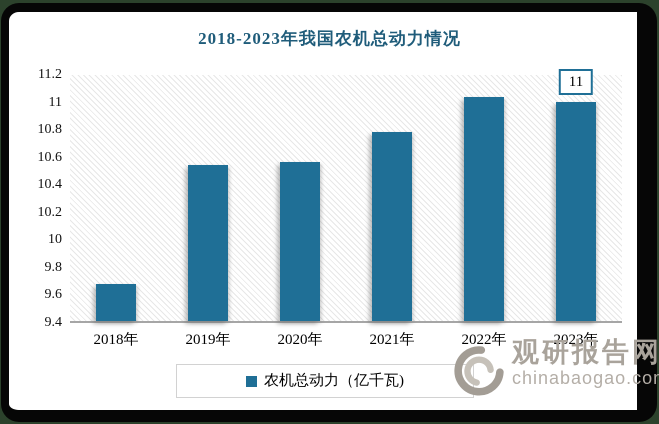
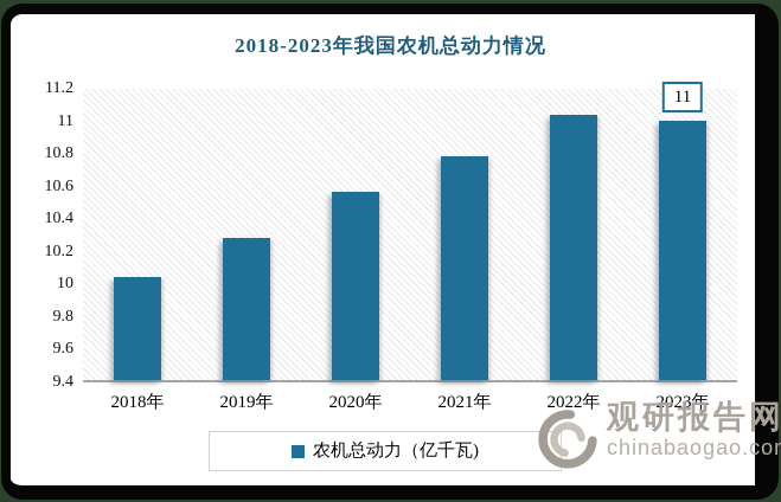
2018年: 9.67 -> 10.04
2019年: 10.54 -> 10.28
